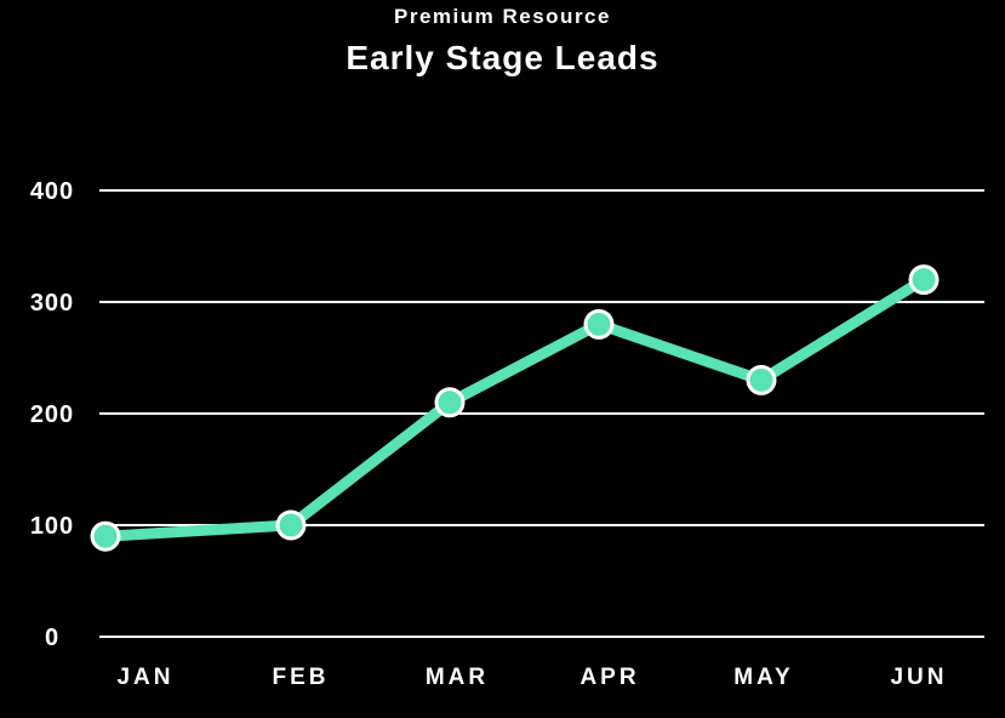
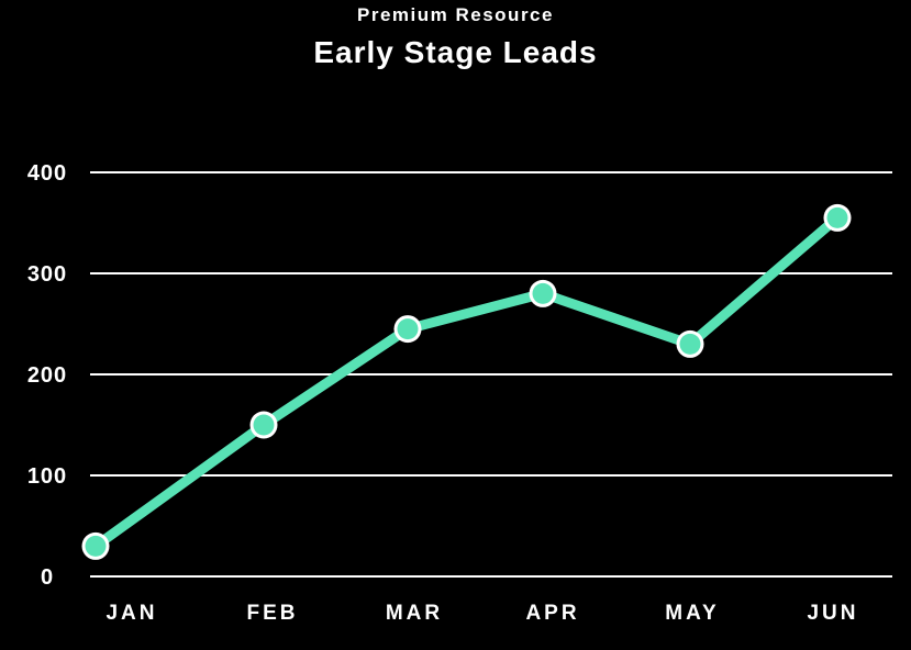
JAN: 90 -> 30
FEB: 100 -> 150
MAR: 210 -> 240
JUN: 320 -> 360
